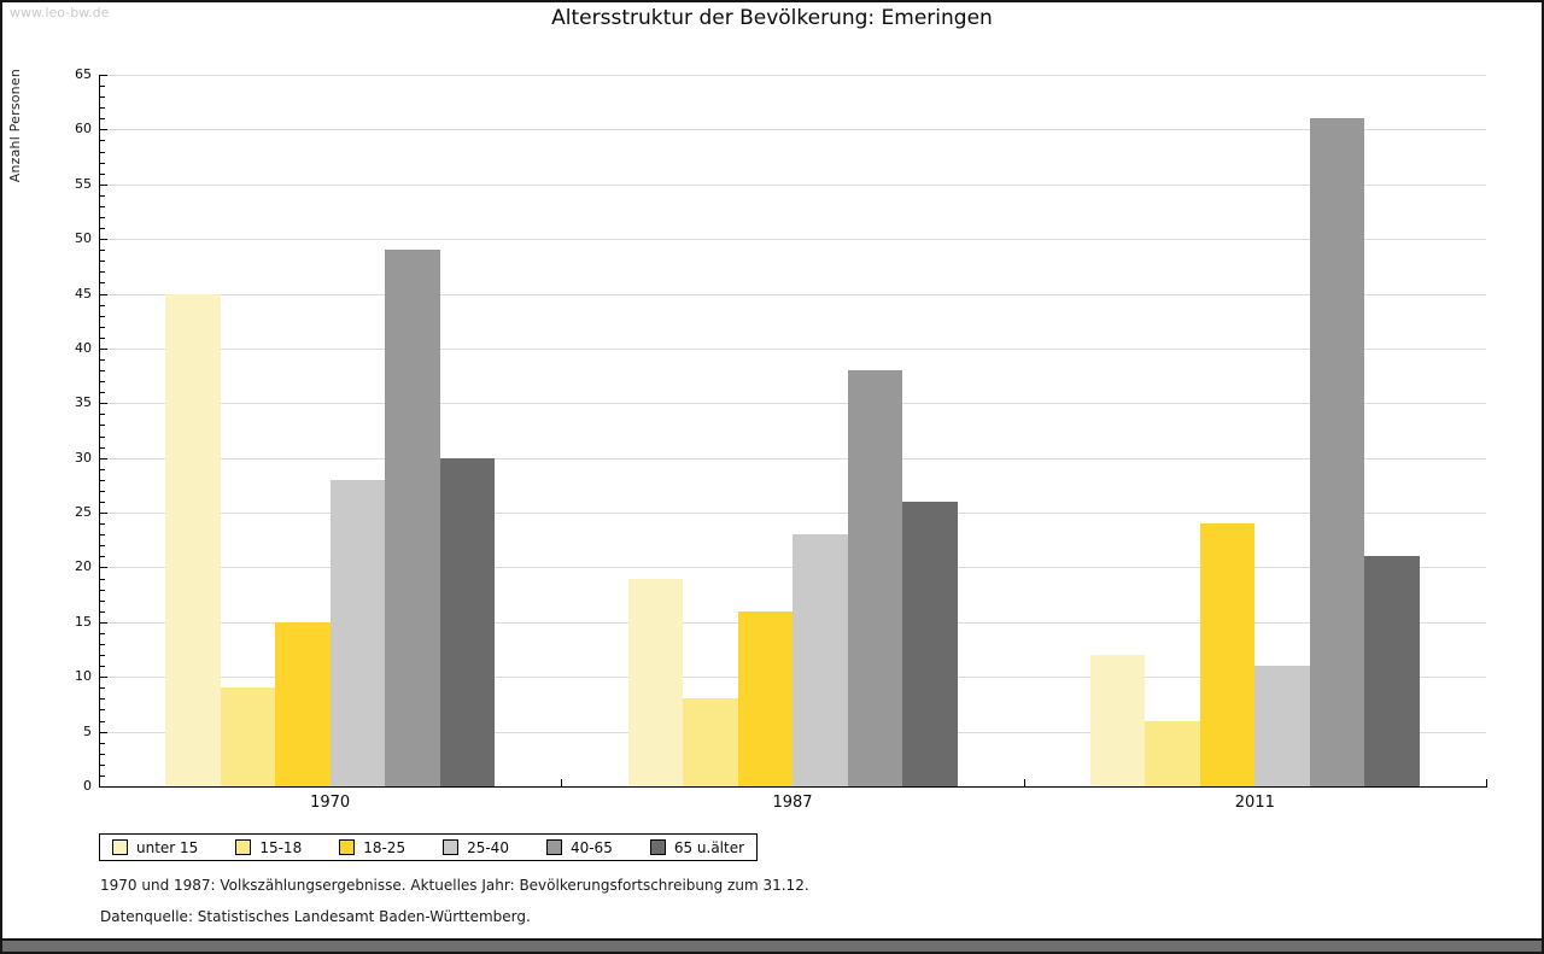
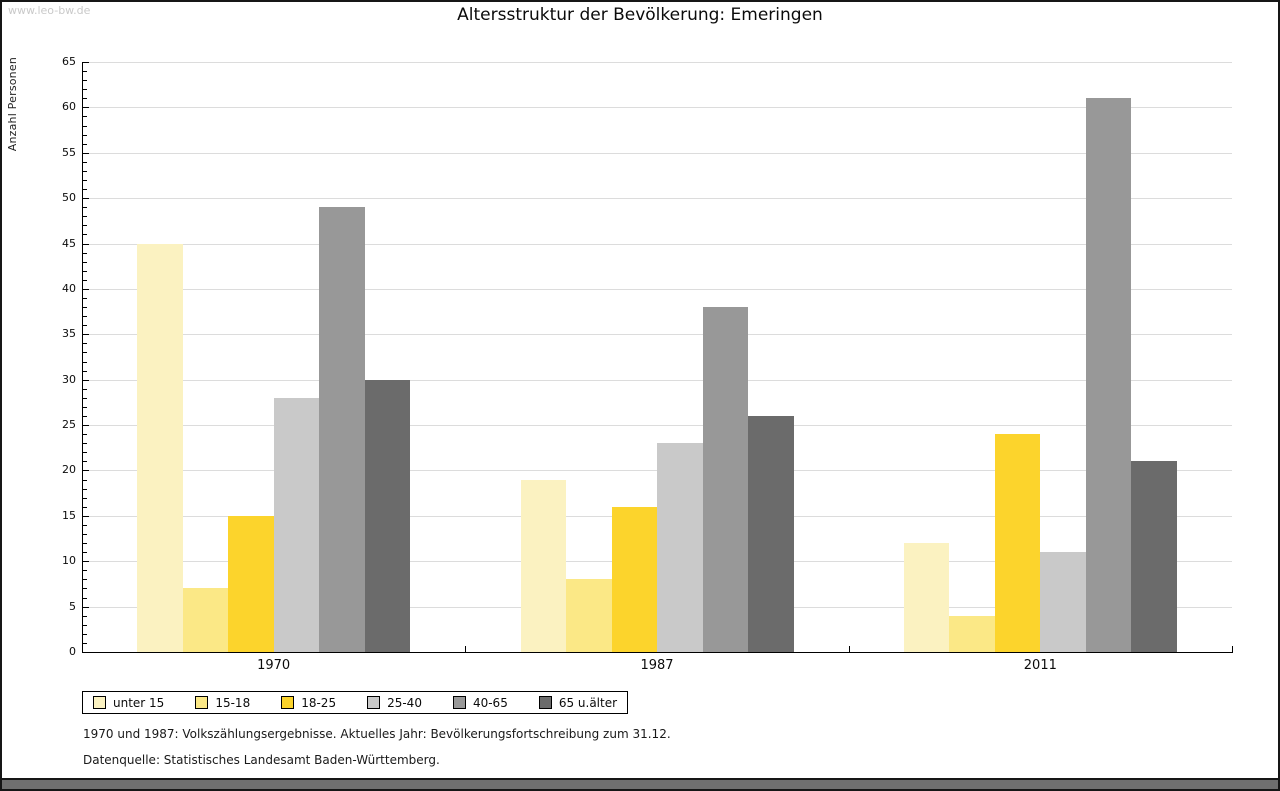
15-18/1970: 9 -> 7
15-18/2011: 6 -> 4
